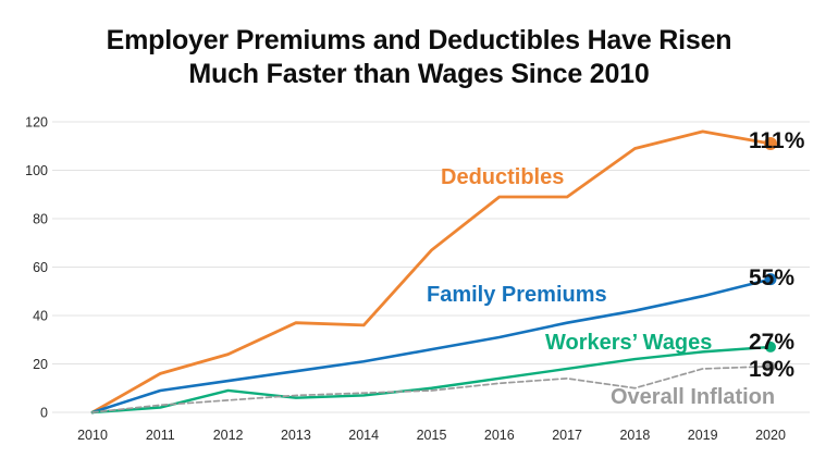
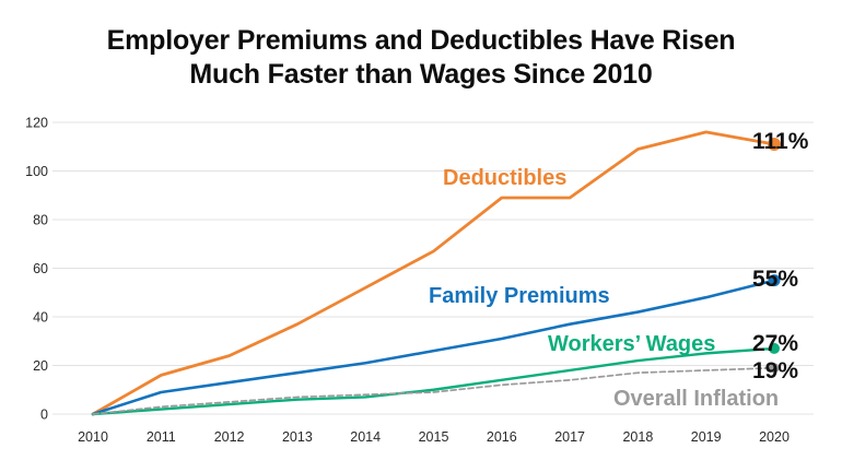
Workers’ Wages/2012: 9 -> 4
Deductibles/2014: 36 -> 52
Overall Inflation/2018: 10 -> 17
